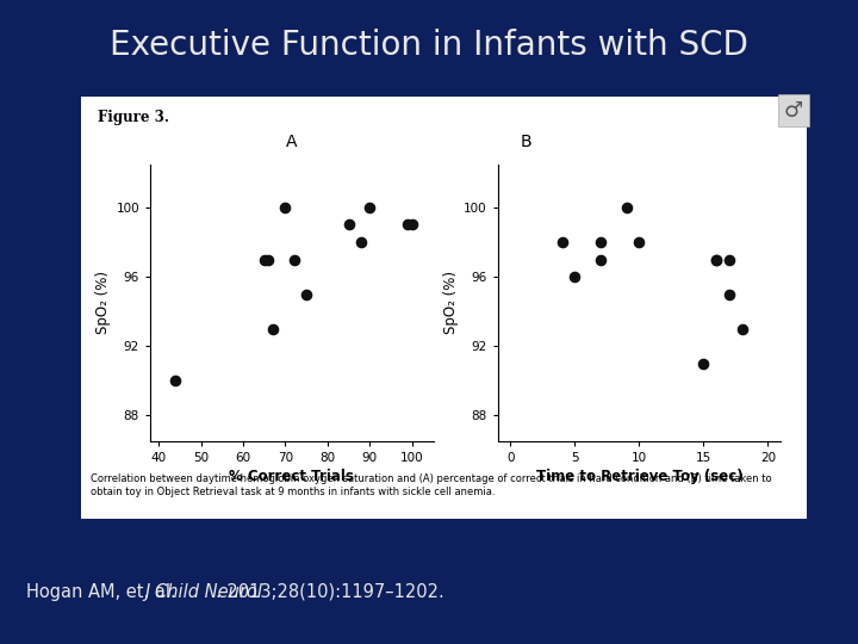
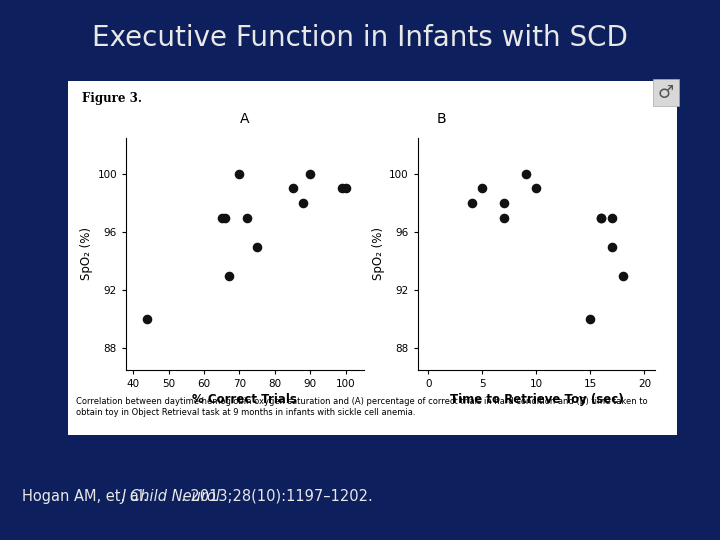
5: 96 -> 99
10: 98 -> 99
15: 91 -> 90
